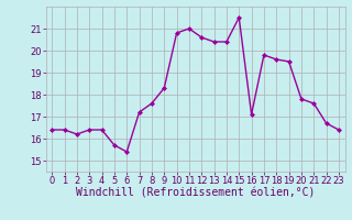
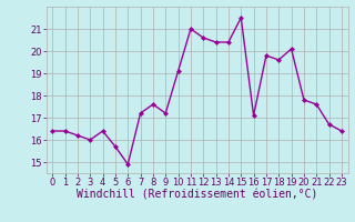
3: 16.4 -> 16.0
6: 15.4 -> 14.9
9: 18.3 -> 17.2
10: 20.8 -> 19.1
19: 19.5 -> 20.1
